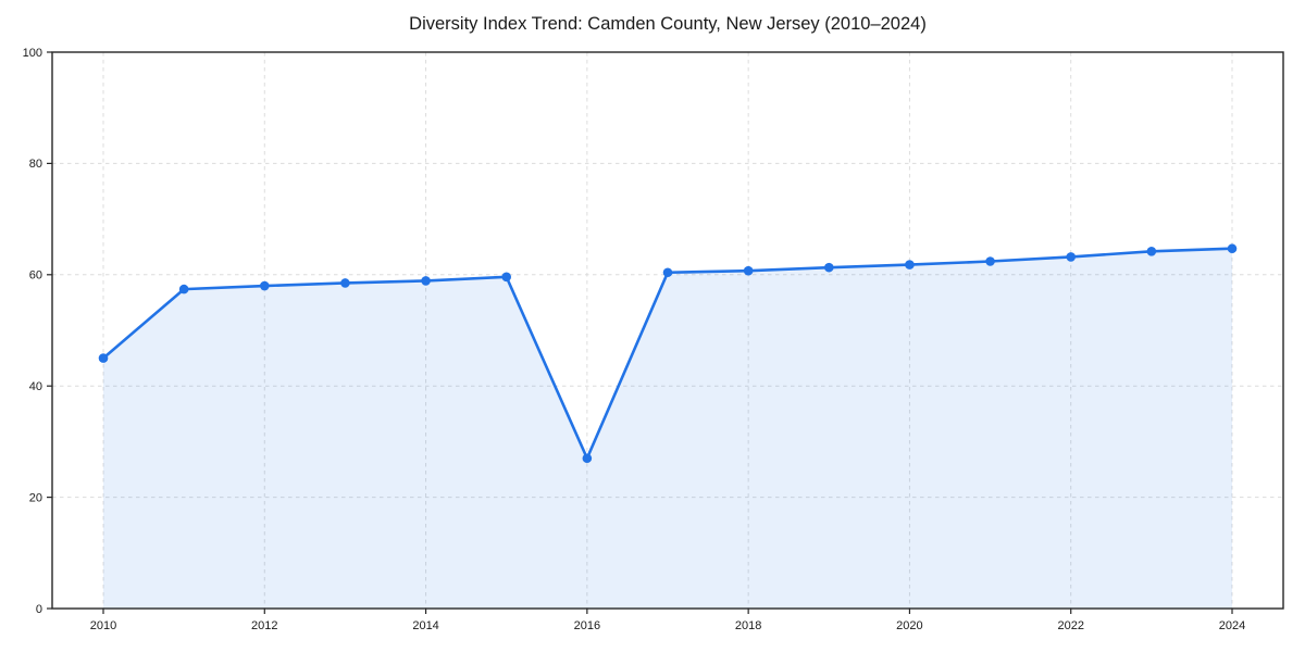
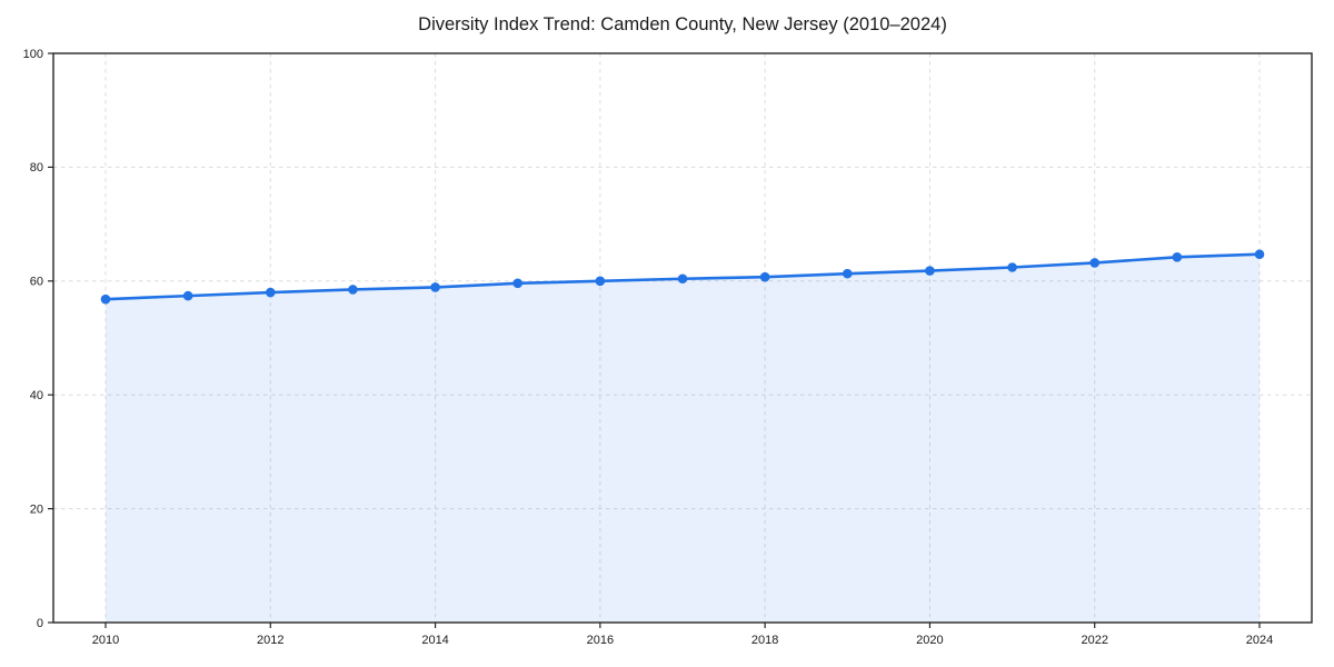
2010: 45 -> 57
2016: 27 -> 60
